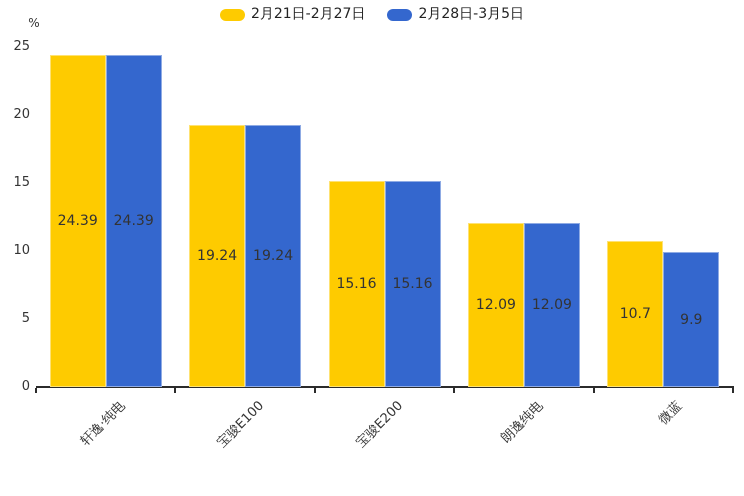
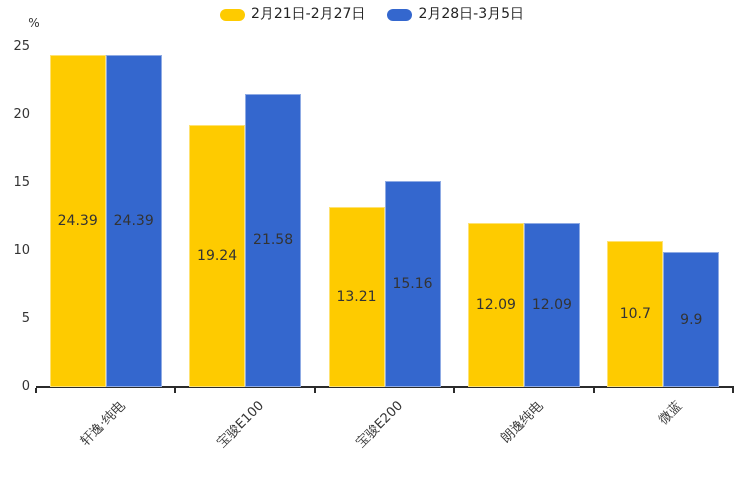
2月28日-3月5日/宝骏E100: 19.24 -> 21.58
2月21日-2月27日/宝骏E200: 15.16 -> 13.21
